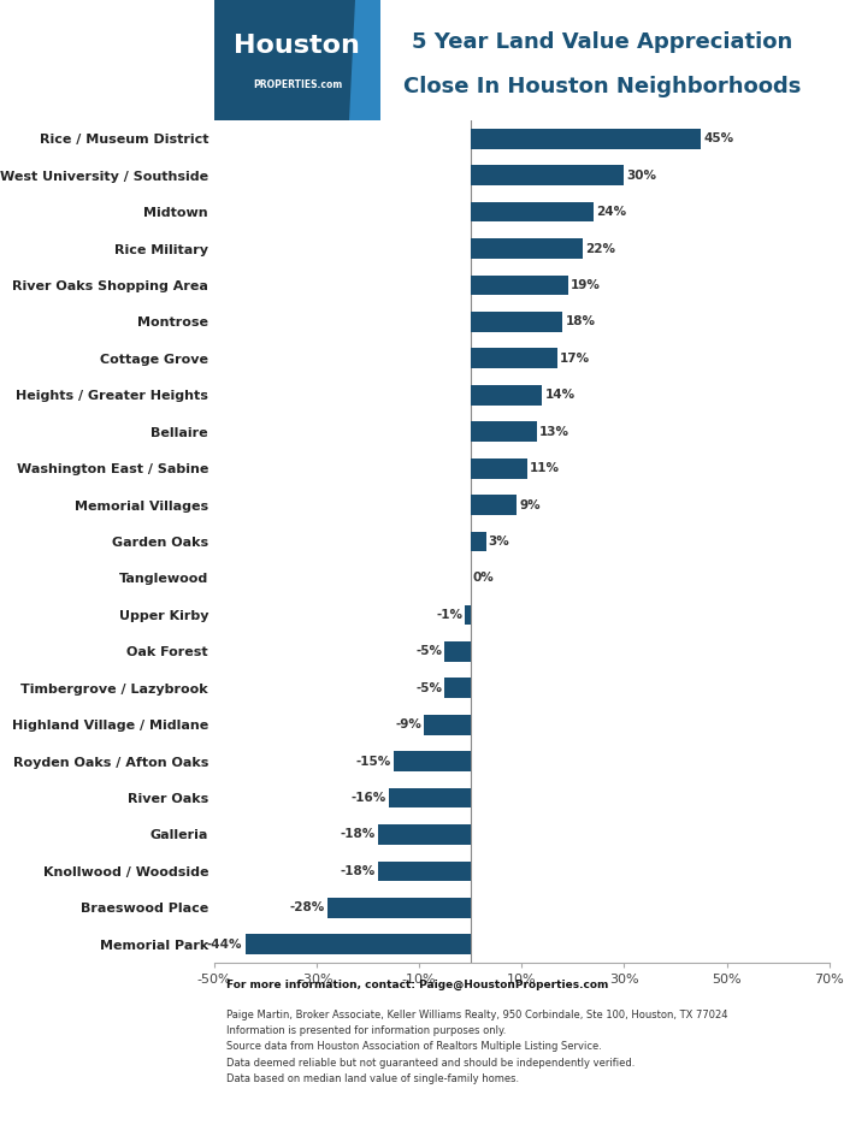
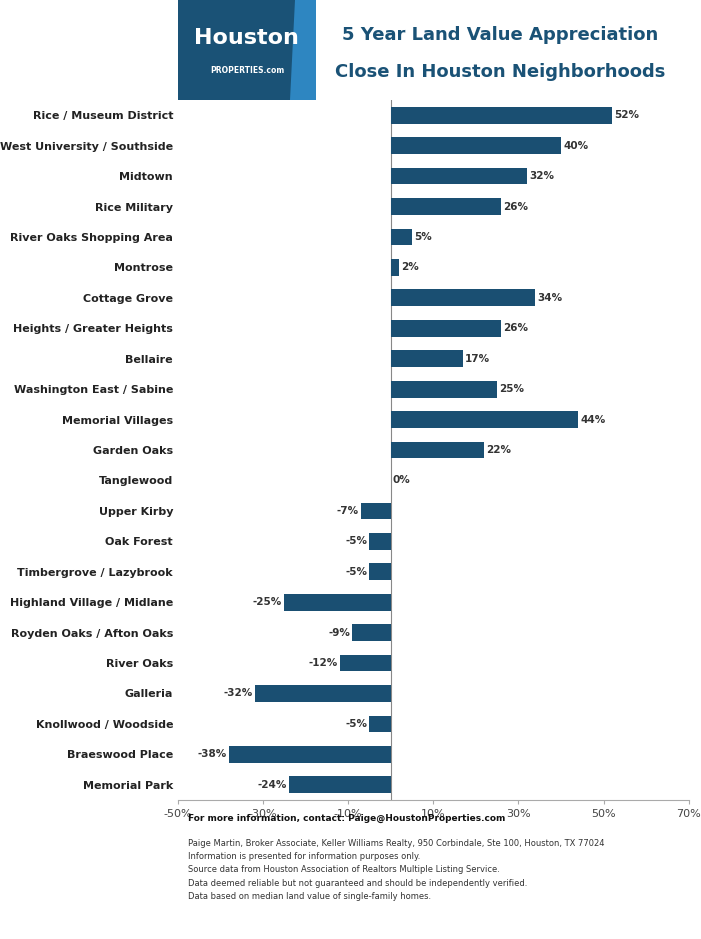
Rice / Museum District: 45% -> 52%
West University / Southside: 30% -> 40%
Midtown: 24% -> 32%
Rice Military: 22% -> 26%
River Oaks Shopping Area: 19% -> 5%
Montrose: 18% -> 2%
Cottage Grove: 17% -> 34%
Heights / Greater Heights: 14% -> 26%
Bellaire: 13% -> 17%
Washington East / Sabine: 11% -> 25%
Memorial Villages: 9% -> 44%
Garden Oaks: 3% -> 22%
Upper Kirby: -1% -> -7%
Highland Village / Midlane: -9% -> -25%
Royden Oaks / Afton Oaks: -15% -> -9%
River Oaks: -16% -> -12%
Galleria: -18% -> -32%
Knollwood / Woodside: -18% -> -5%
Braeswood Place: -28% -> -38%
Memorial Park: -44% -> -24%
